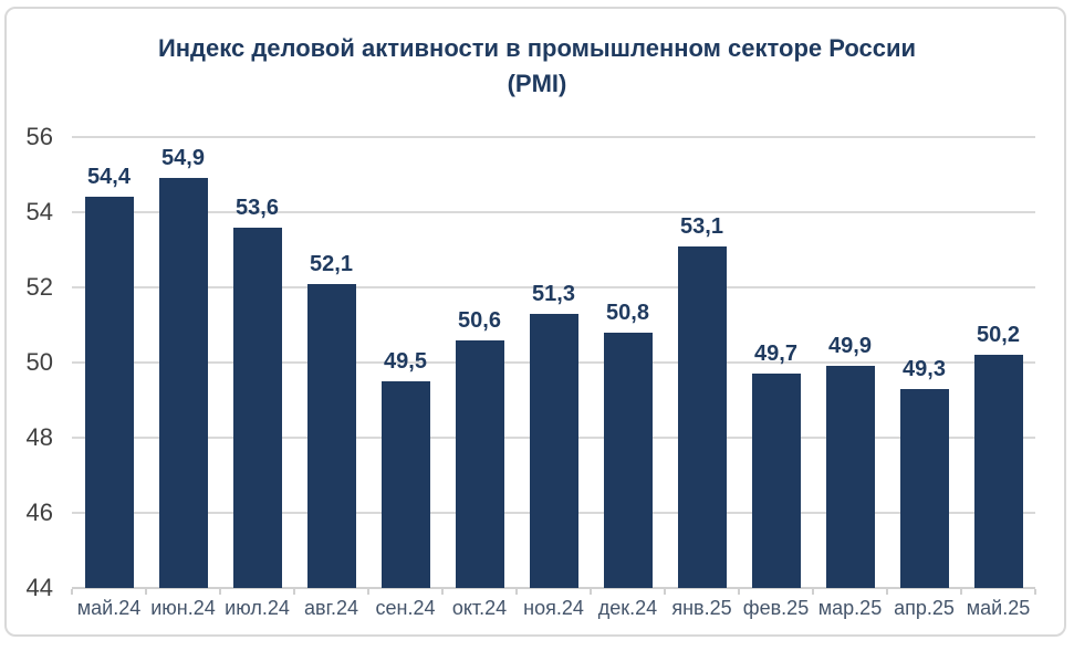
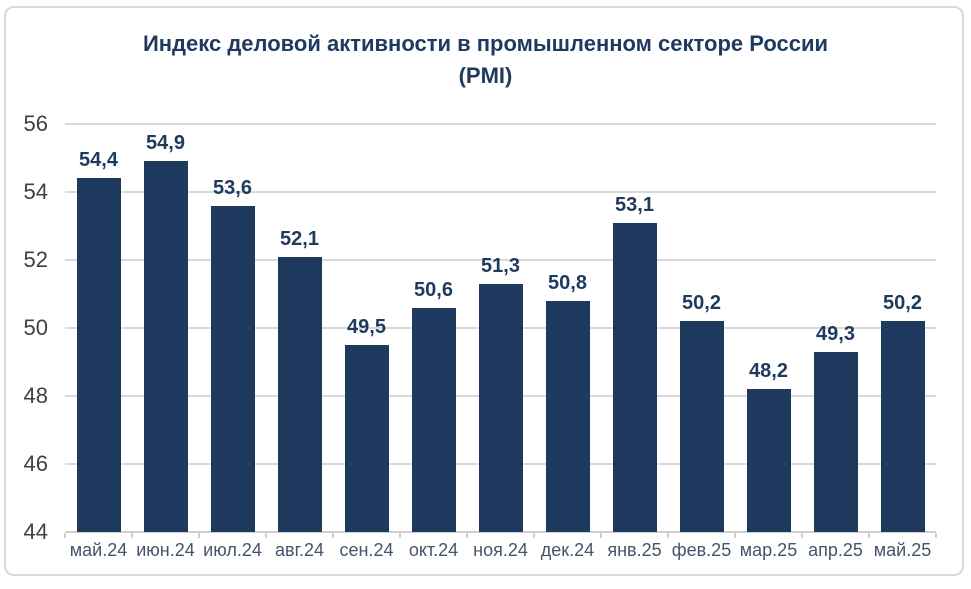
фев.25: 49,7 -> 50,2
мар.25: 49,9 -> 48,2
